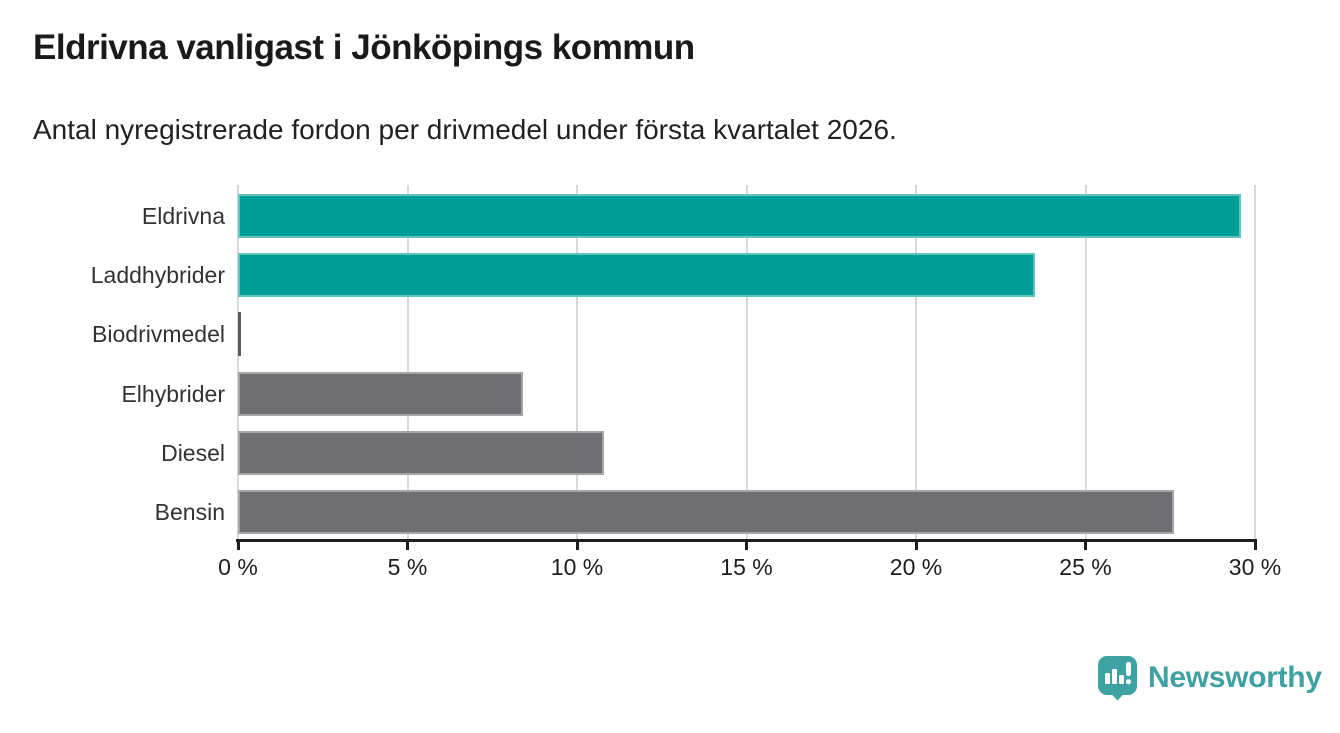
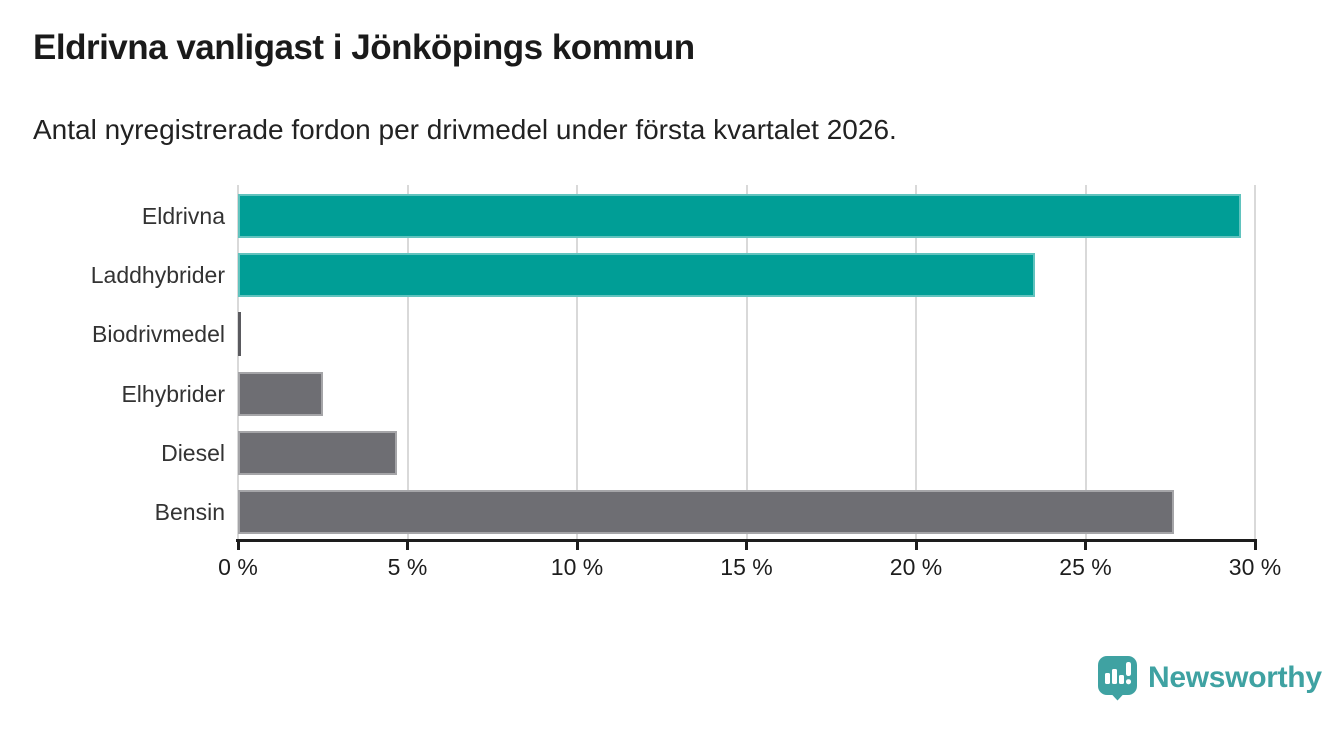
Elhybrider: 8.4% -> 2.5%
Diesel: 10.8% -> 4.7%
